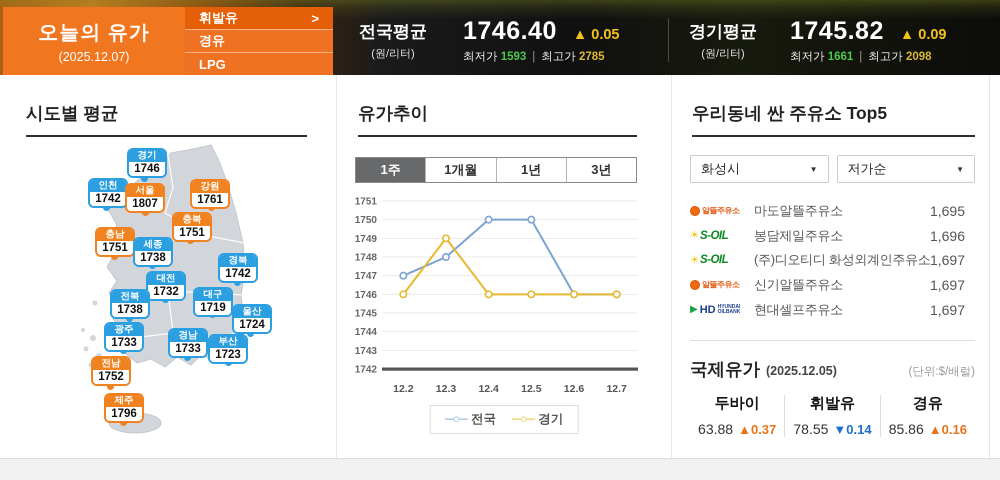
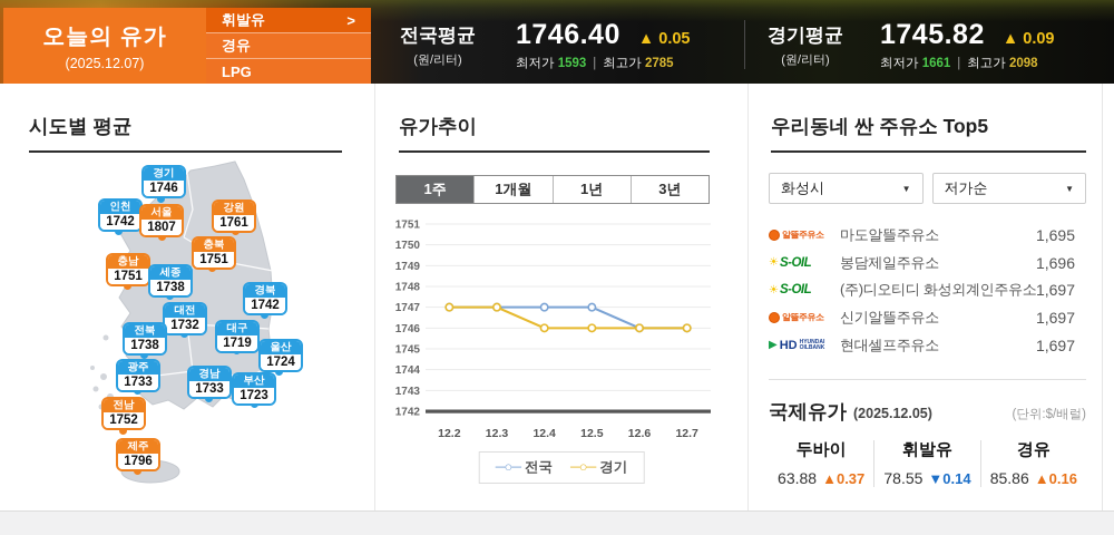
경기/12.2: 1746 -> 1747
전국/12.3: 1748 -> 1747
경기/12.3: 1749 -> 1747
전국/12.4: 1750 -> 1747
전국/12.5: 1750 -> 1747
